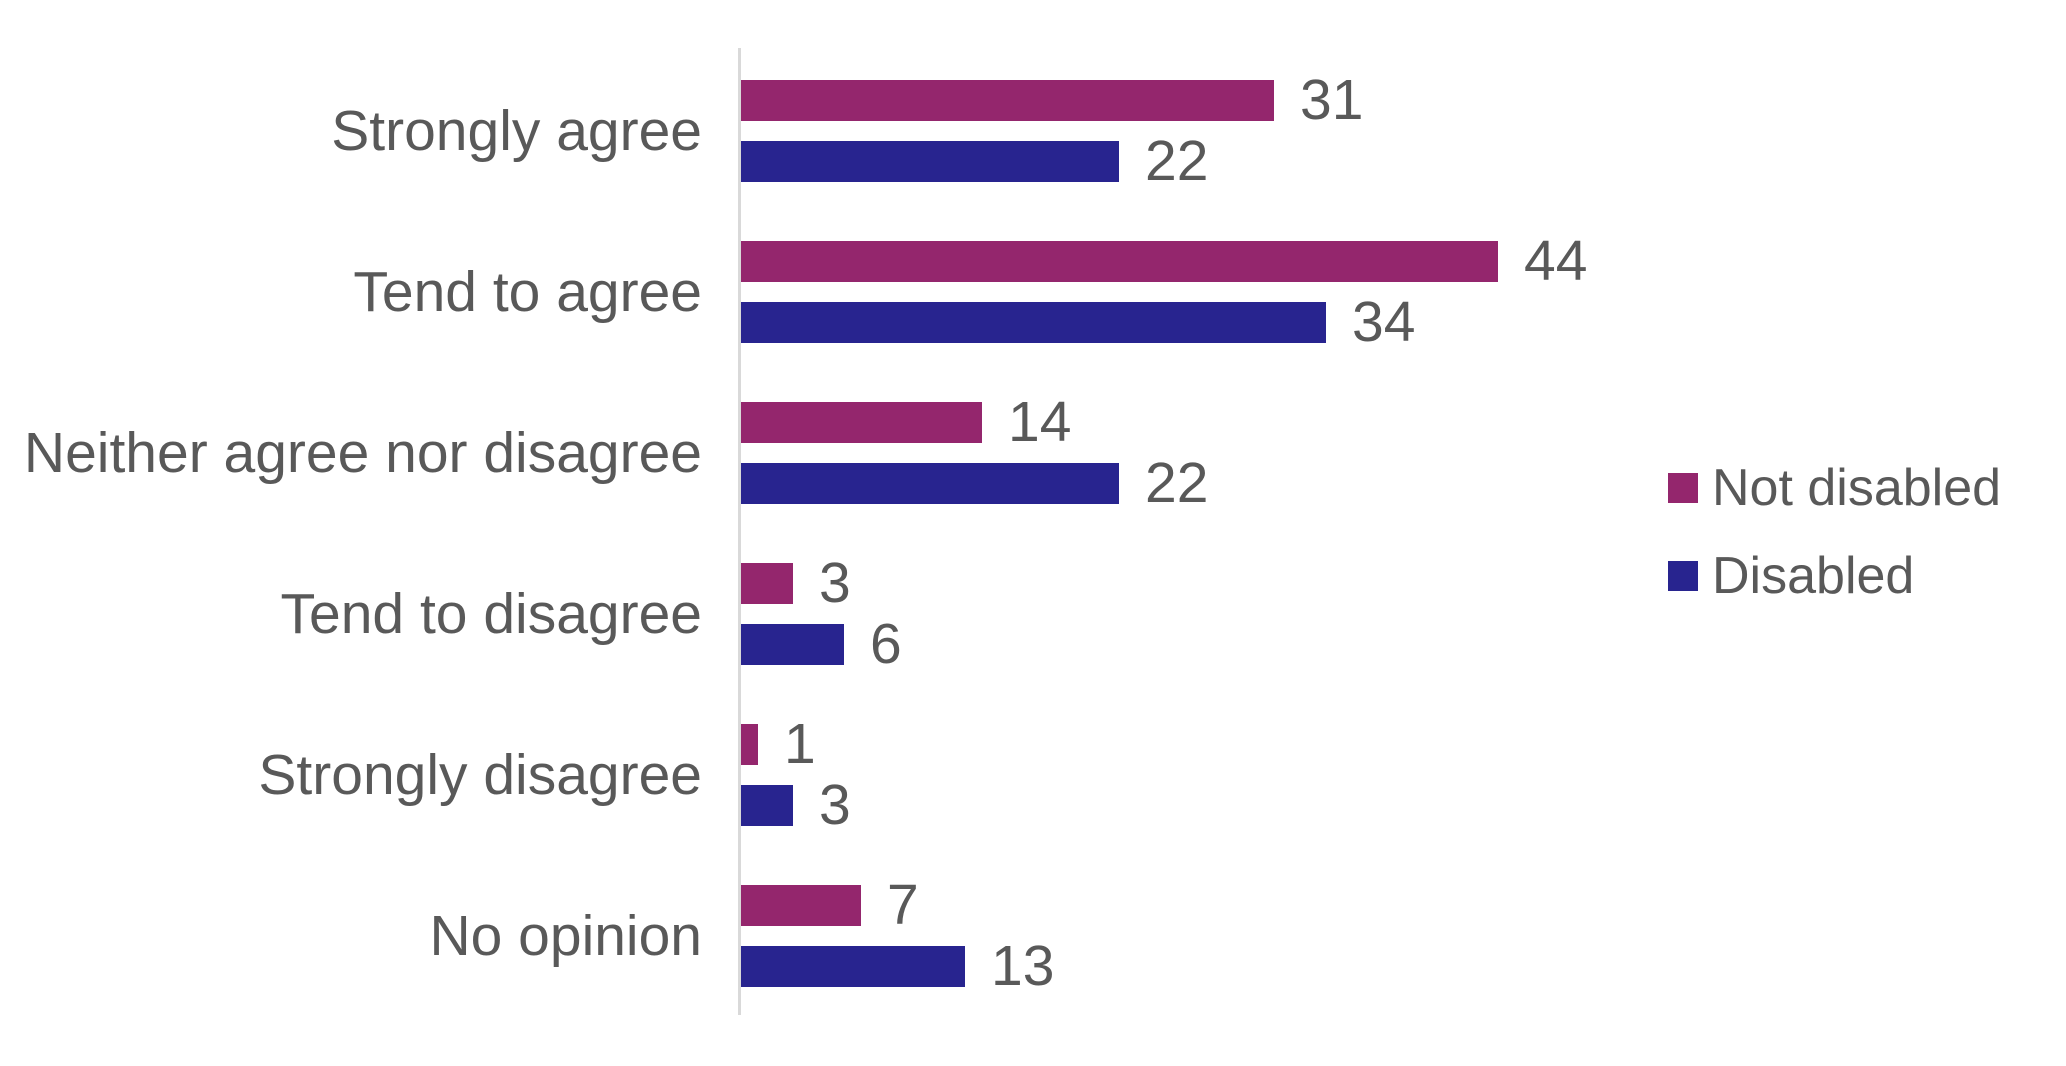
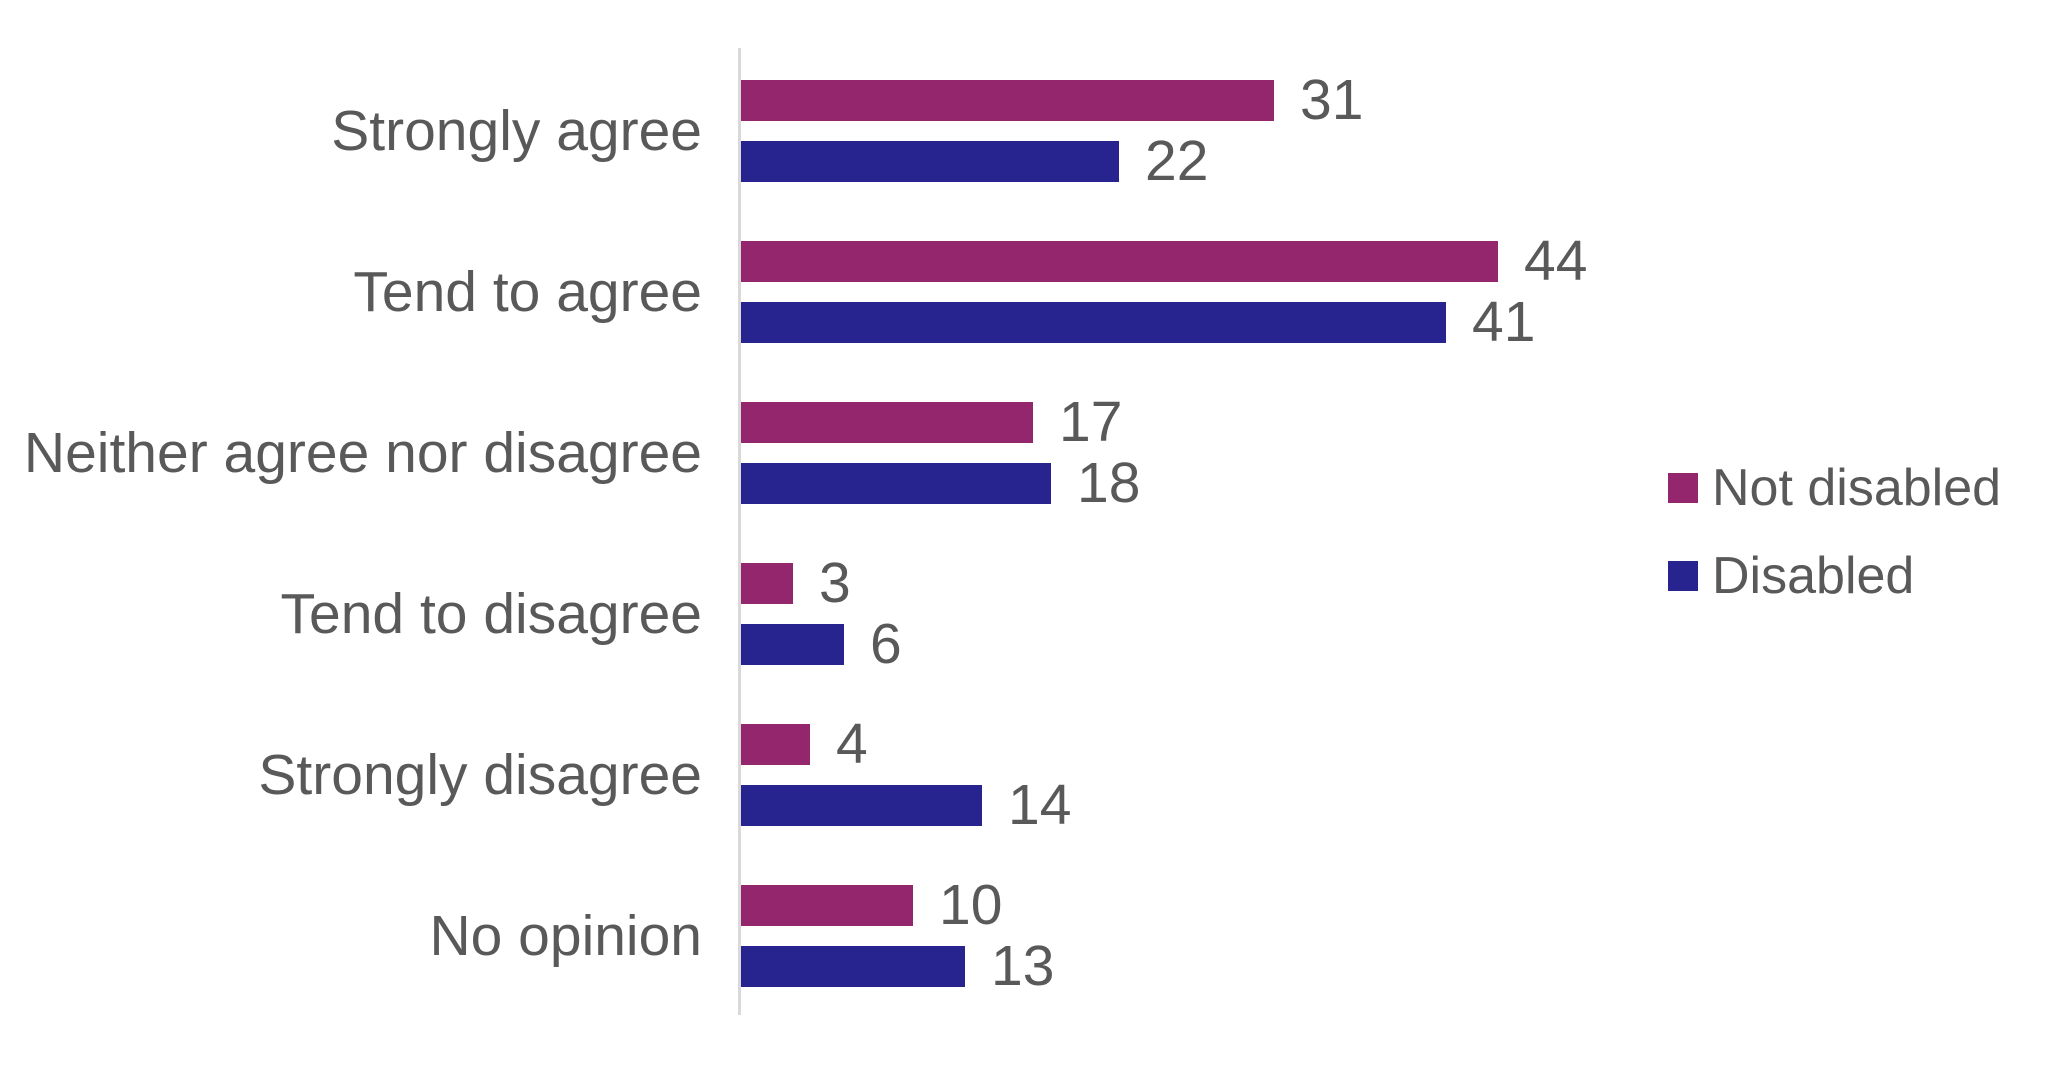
Disabled/Tend to agree: 34 -> 41
Not disabled/Neither agree nor disagree: 14 -> 17
Disabled/Neither agree nor disagree: 22 -> 18
Not disabled/Strongly disagree: 1 -> 4
Disabled/Strongly disagree: 3 -> 14
Not disabled/No opinion: 7 -> 10
